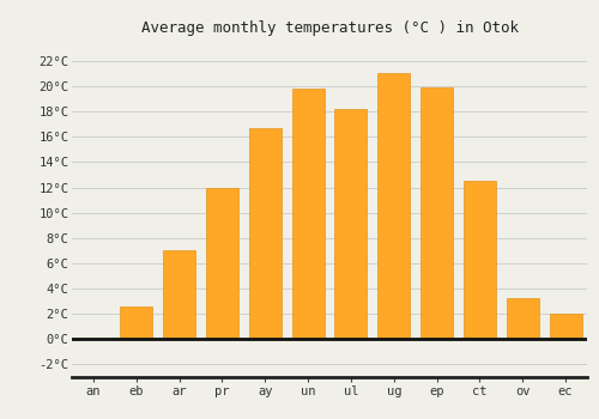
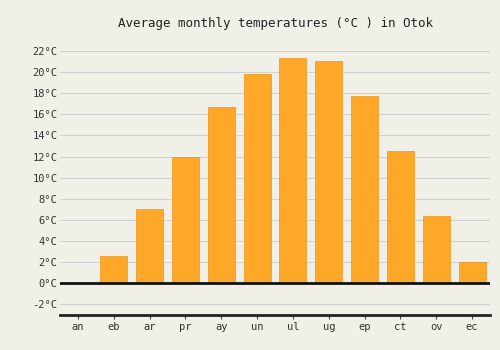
ul: 18.2°C -> 21.3°C
ep: 19.9°C -> 17.7°C
ov: 3.2°C -> 6.4°C
